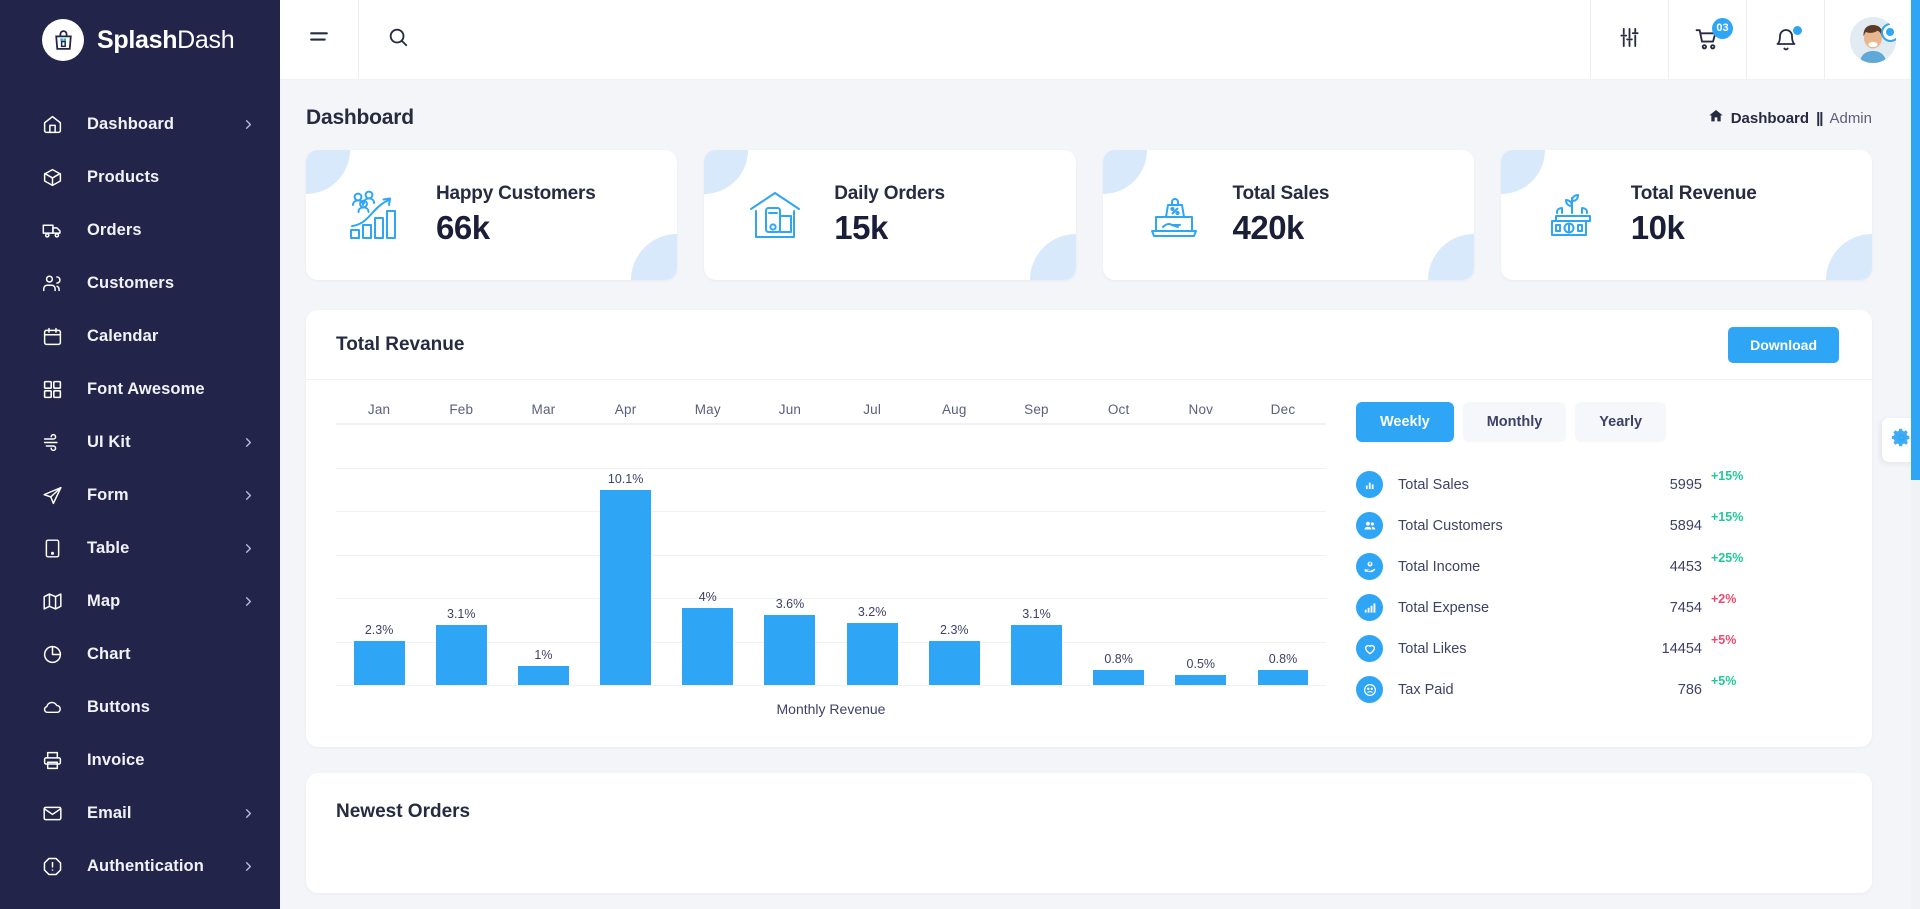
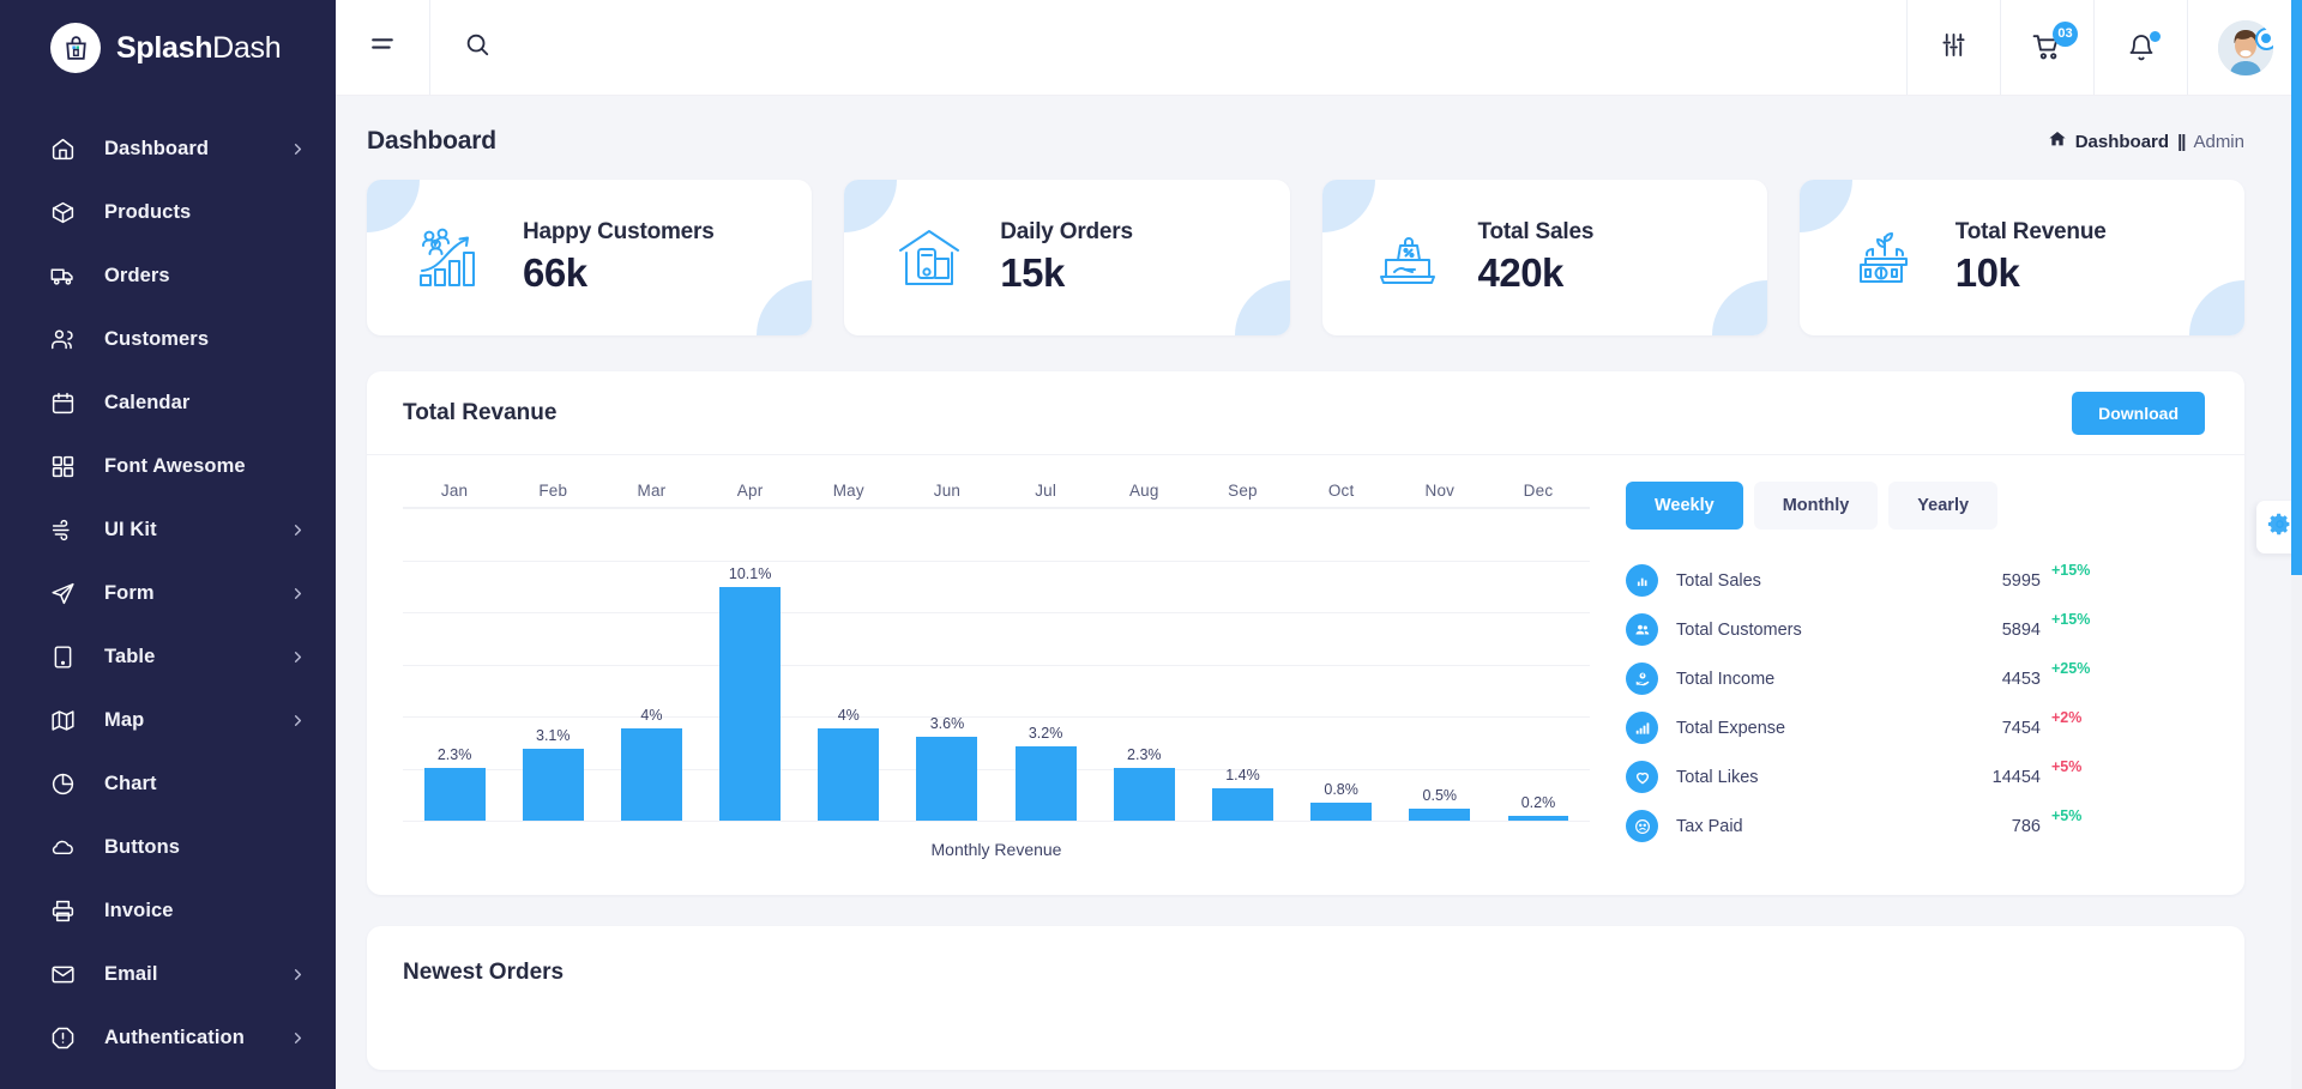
Mar: 1% -> 4%
Sep: 3.1% -> 1.4%
Dec: 0.8% -> 0.2%
